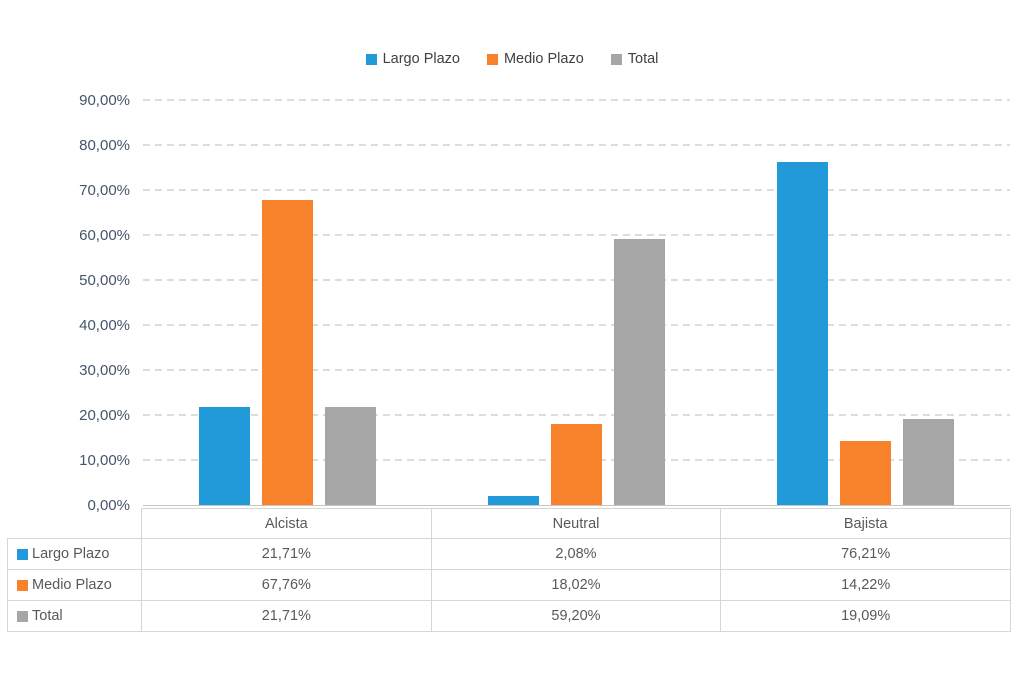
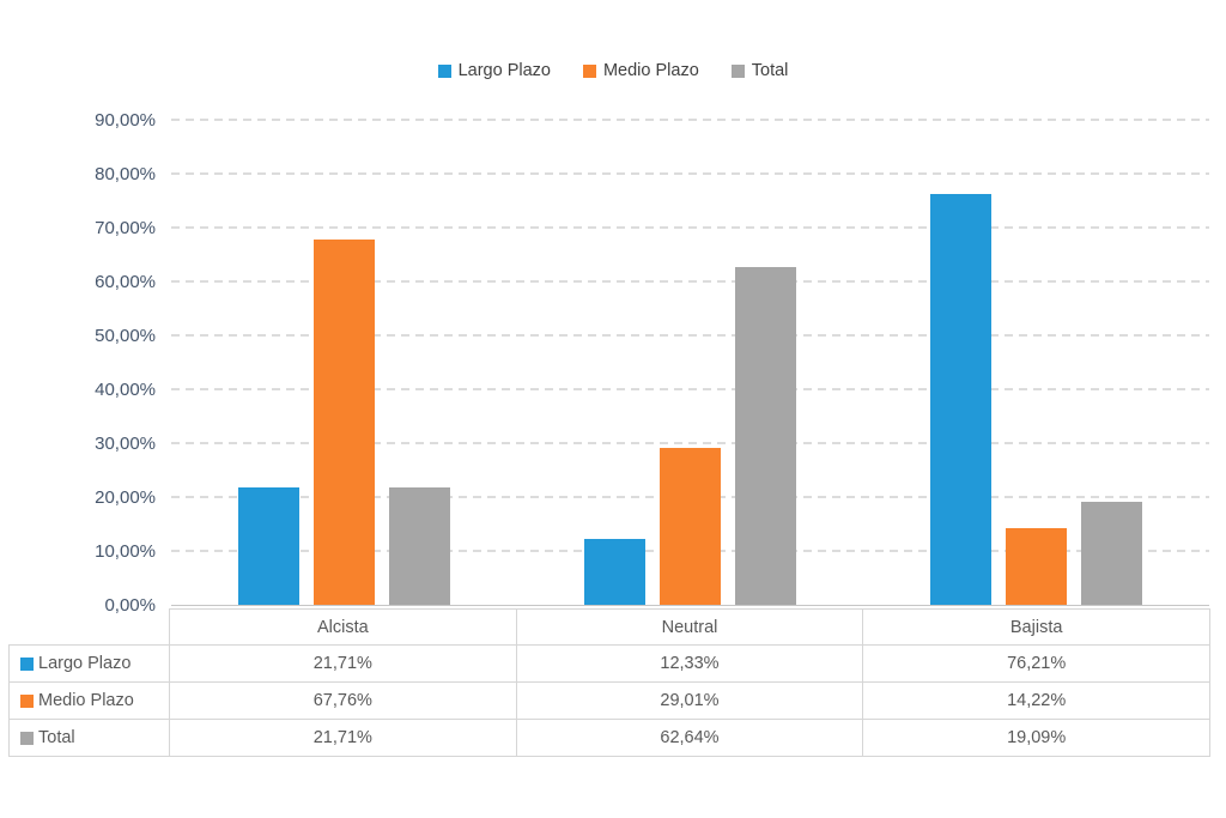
Largo Plazo/Neutral: 2,08% -> 12,33%
Medio Plazo/Neutral: 18,02% -> 29,01%
Total/Neutral: 59,20% -> 62,64%
